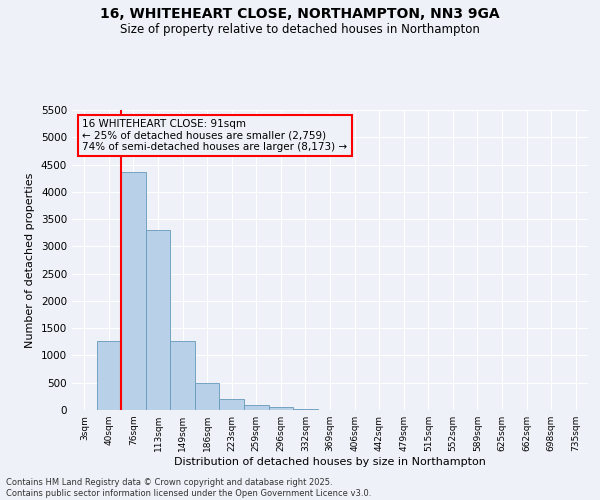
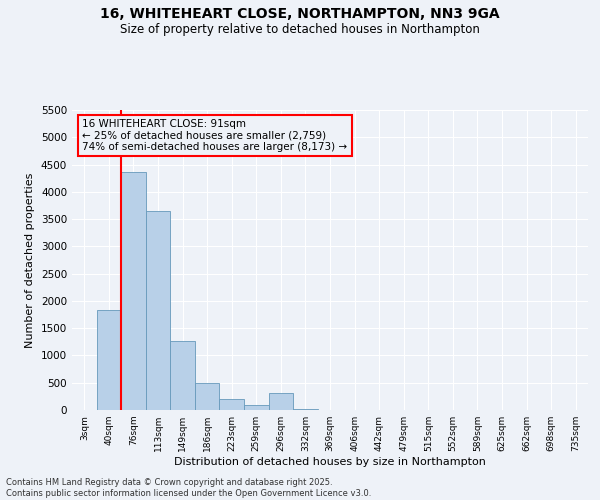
40sqm: 1260 -> 1840
113sqm: 3300 -> 3640
296sqm: 60 -> 320
